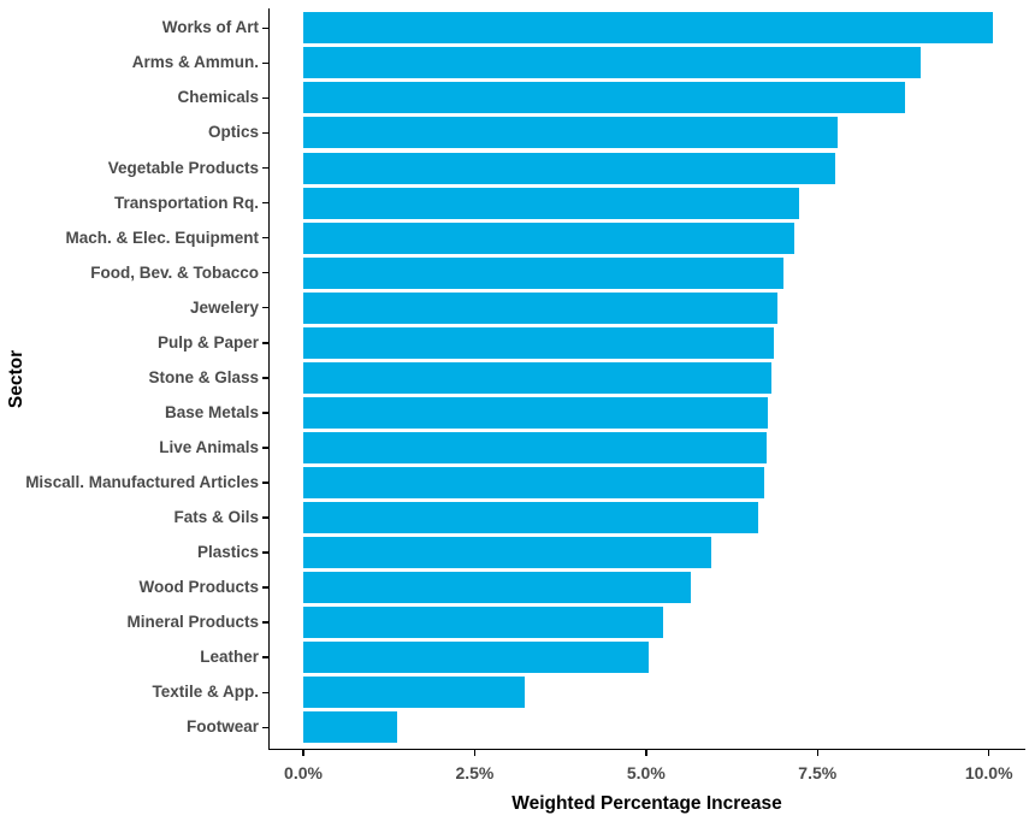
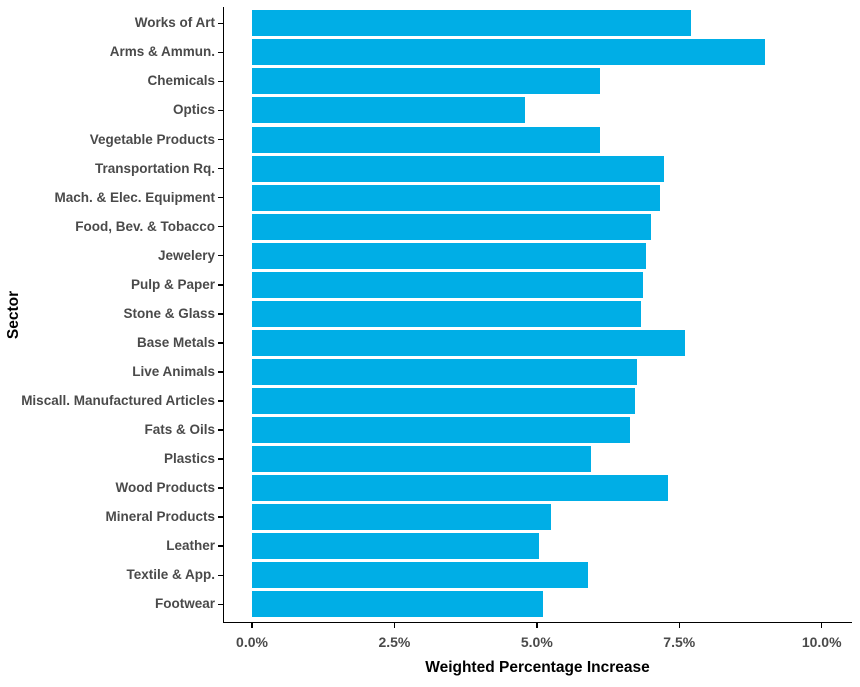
Works of Art: 10.1% -> 7.7%
Chemicals: 8.8% -> 6.1%
Optics: 7.8% -> 4.8%
Vegetable Products: 7.8% -> 6.1%
Base Metals: 6.8% -> 7.6%
Wood Products: 5.7% -> 7.3%
Textile & App.: 3.2% -> 5.9%
Footwear: 1.4% -> 5.1%
